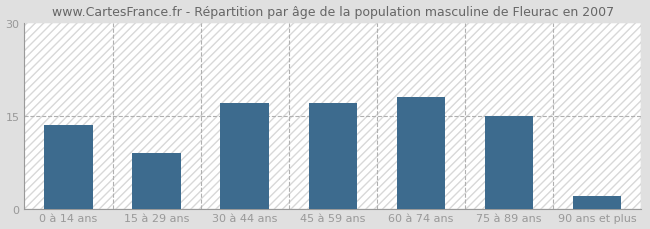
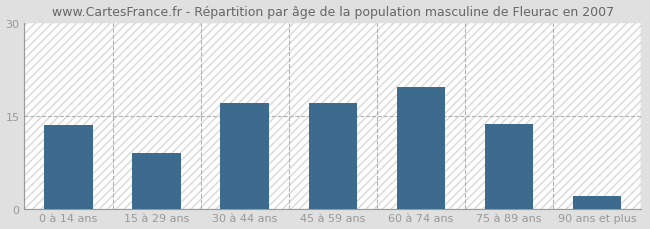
60 à 74 ans: 18.0 -> 19.6
75 à 89 ans: 15.0 -> 13.6
